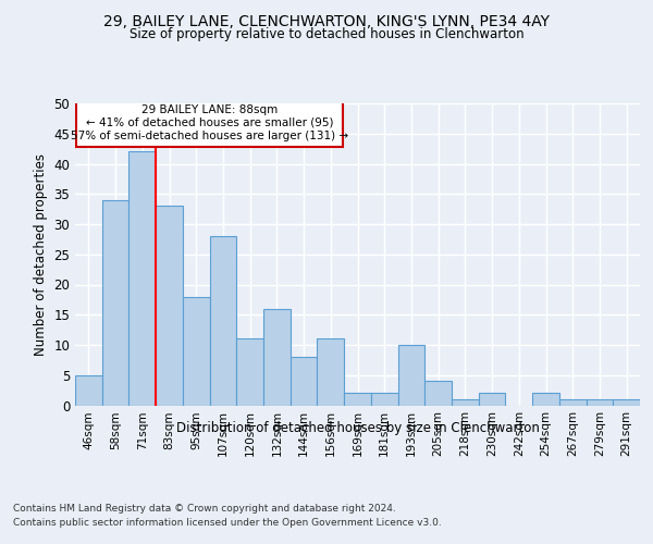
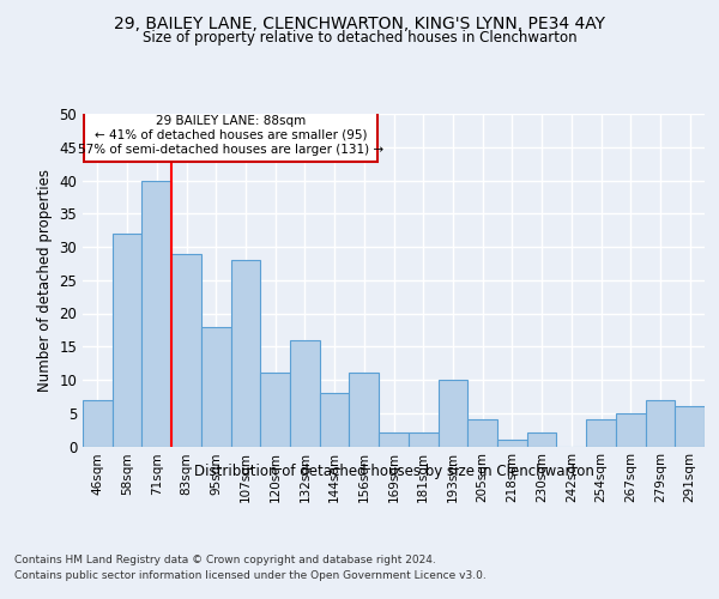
46sqm: 5 -> 7
58sqm: 34 -> 32
71sqm: 42 -> 40
83sqm: 33 -> 29
254sqm: 2 -> 4
267sqm: 1 -> 5
279sqm: 1 -> 7
291sqm: 1 -> 6
